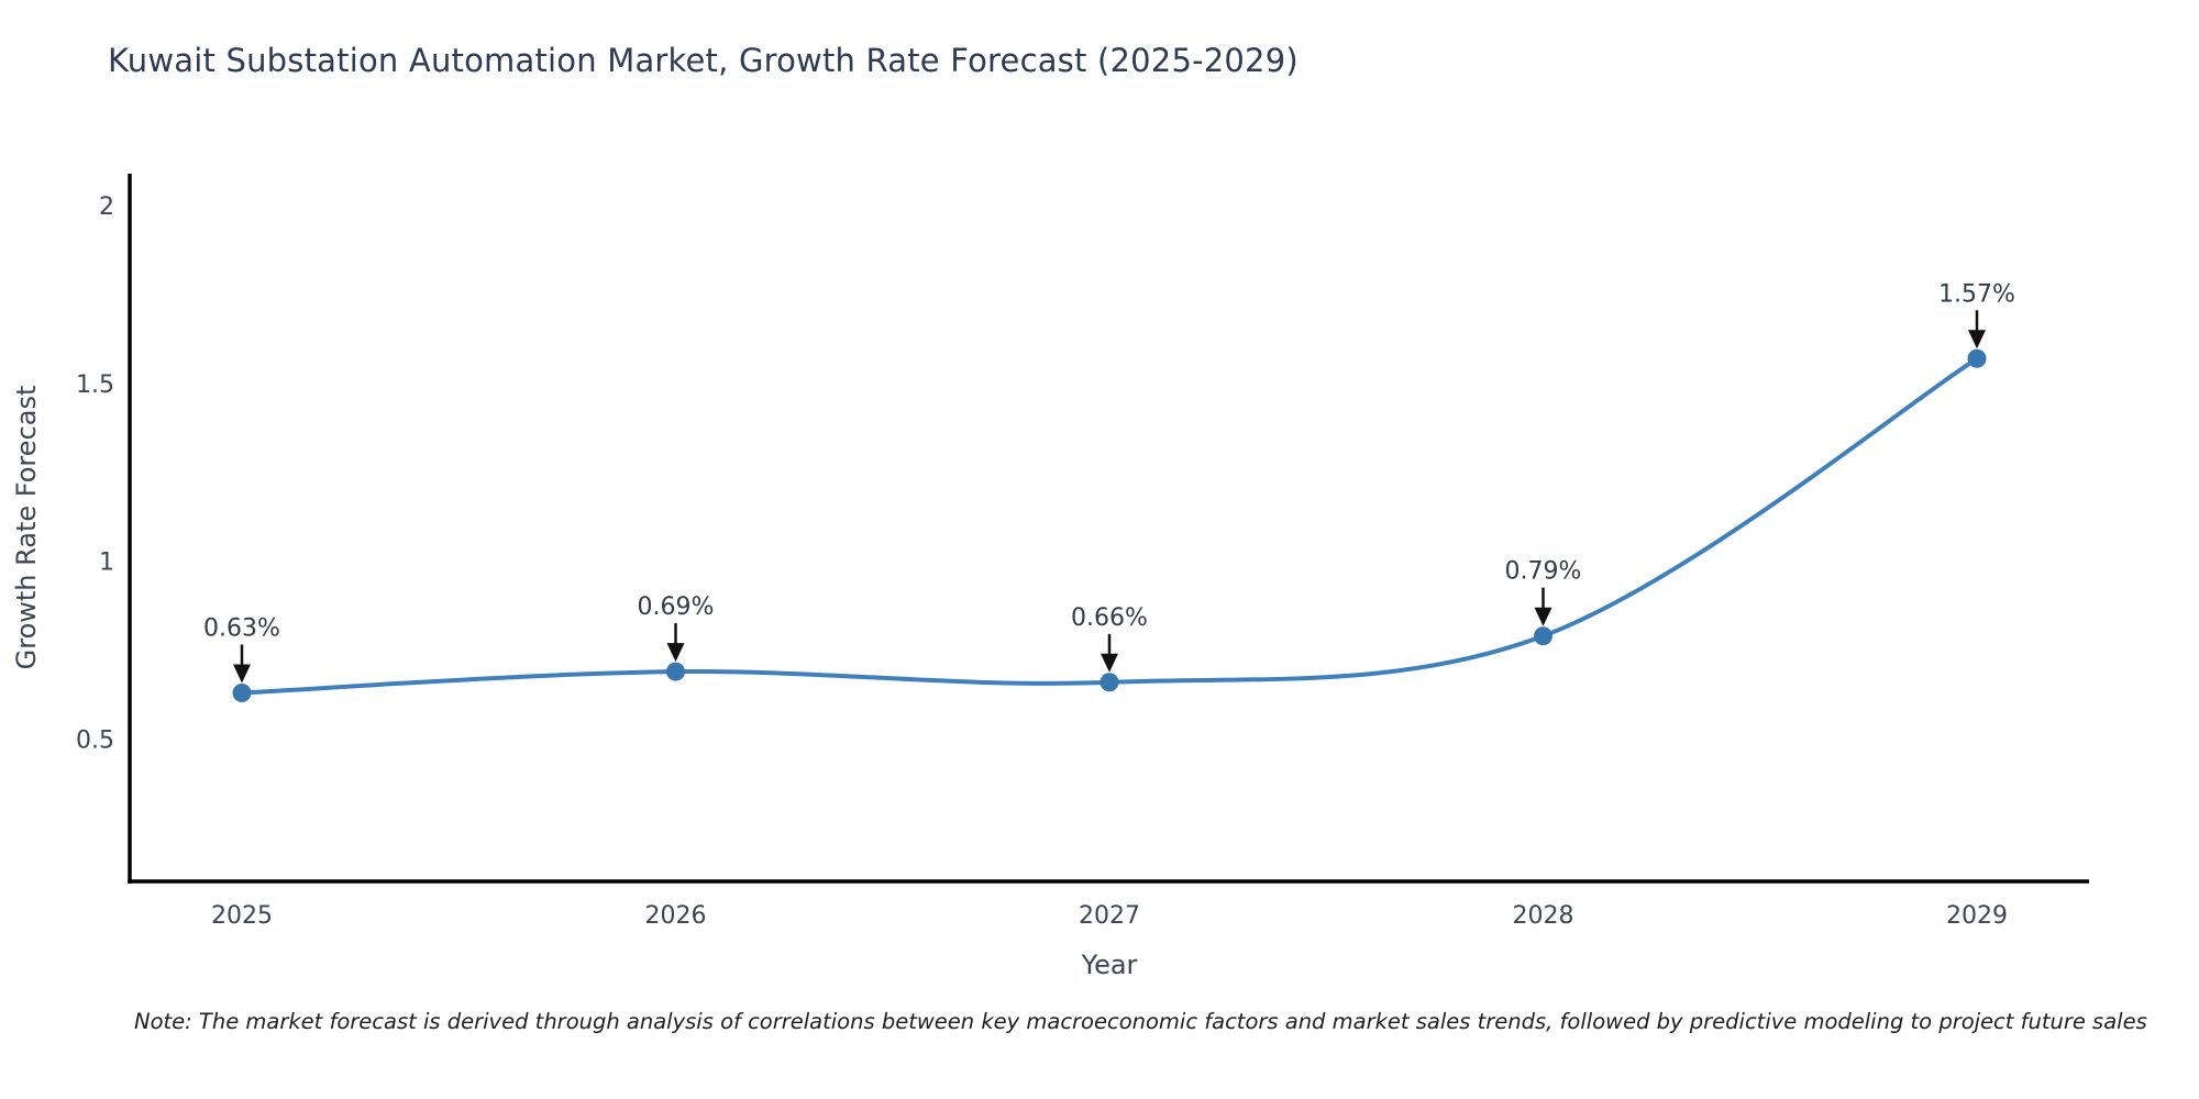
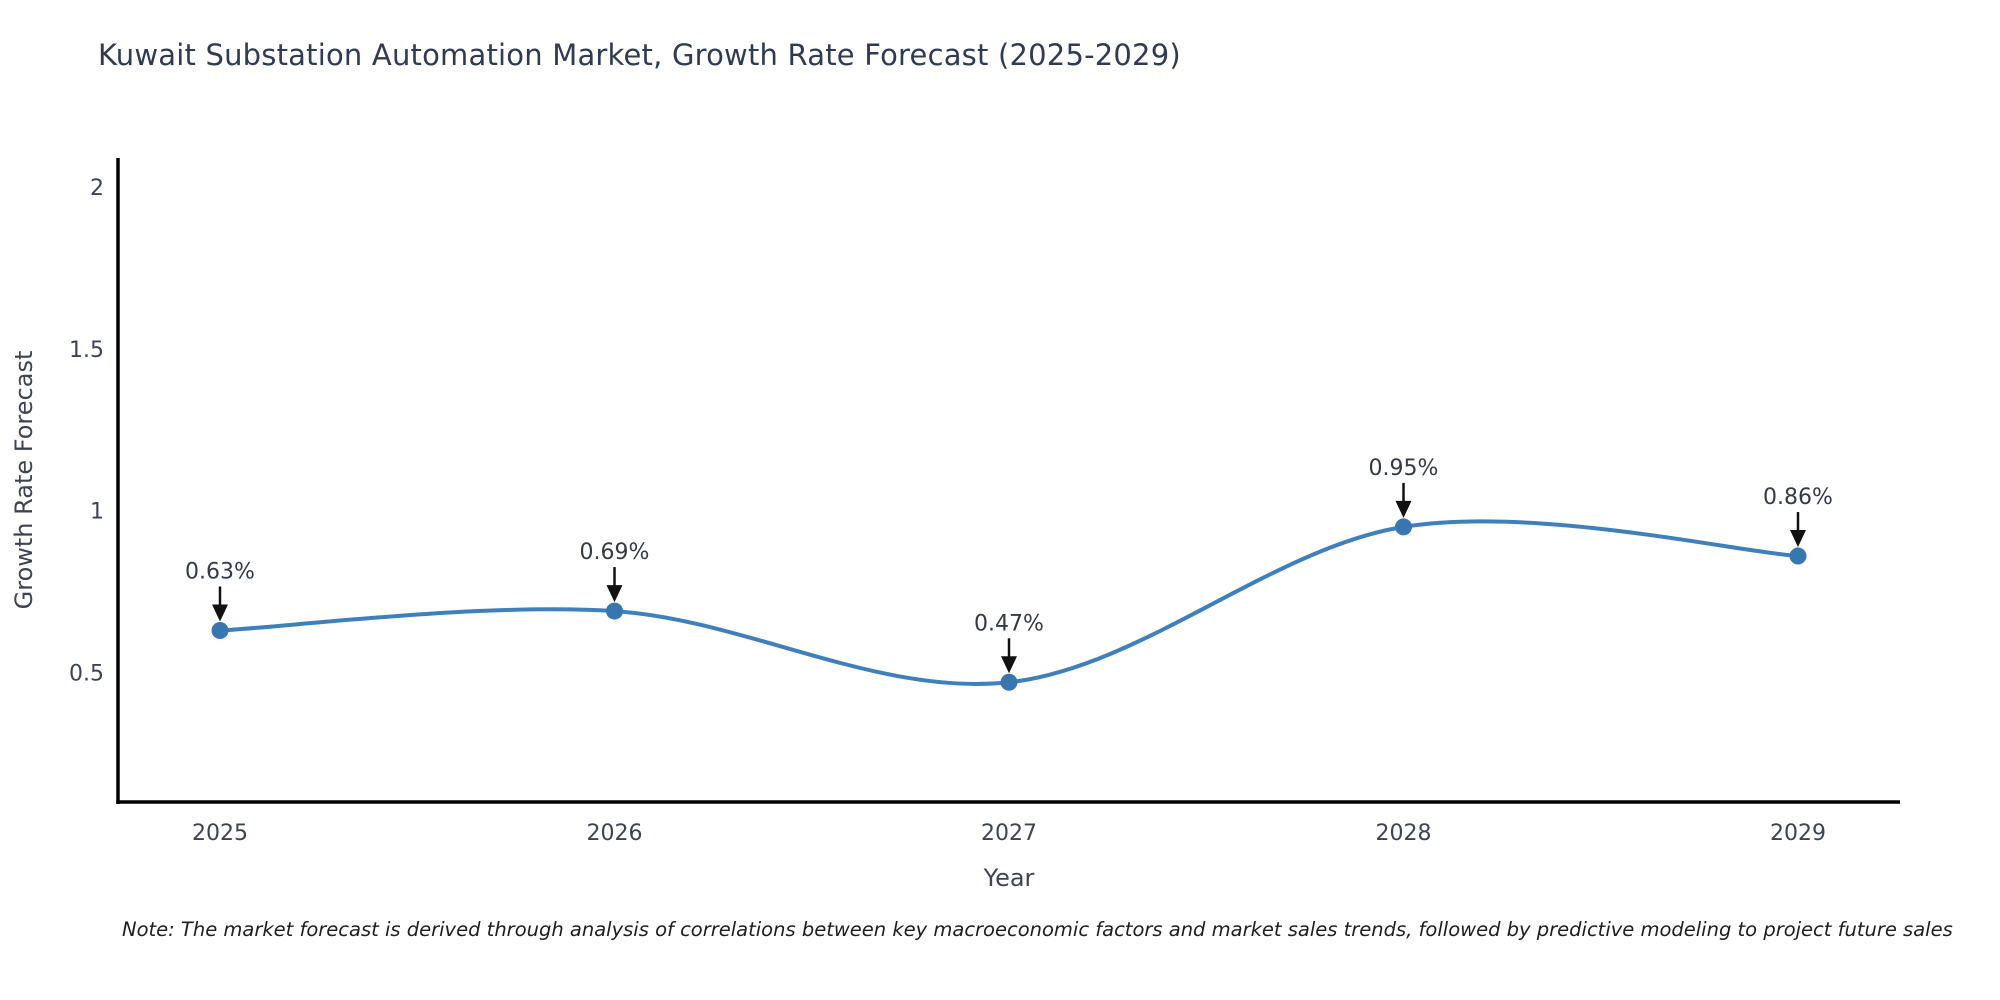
2027: 0.66% -> 0.47%
2028: 0.79% -> 0.95%
2029: 1.57% -> 0.86%
